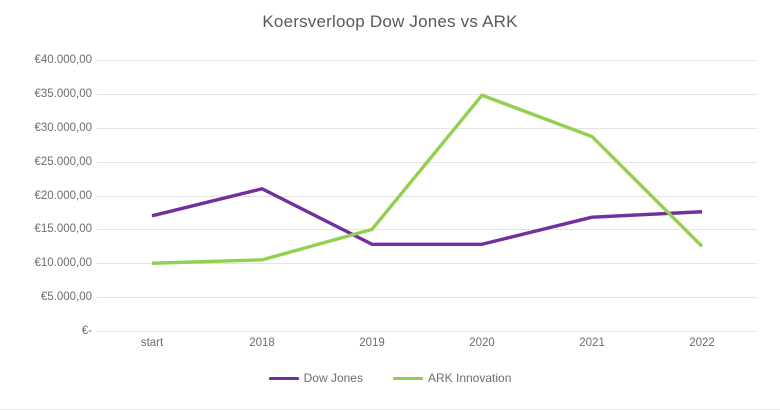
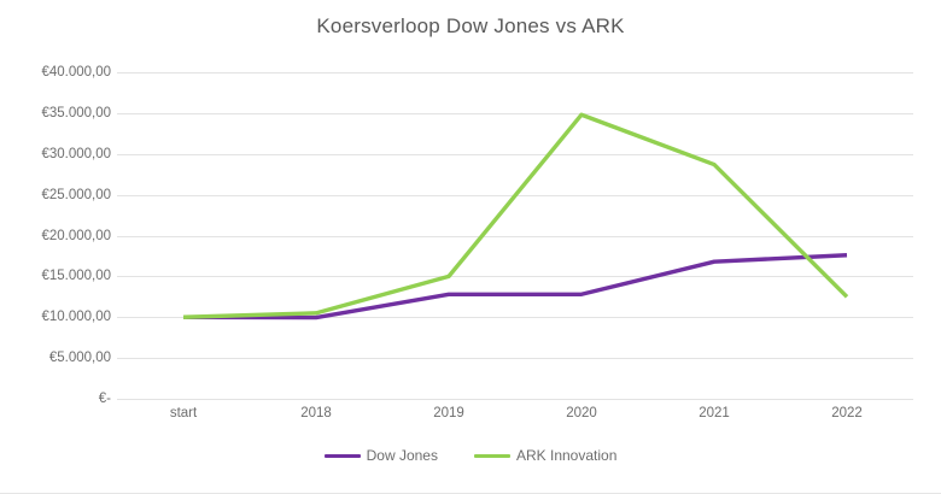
Dow Jones/start: €17000 -> €10000
Dow Jones/2018: €21000 -> €10000
